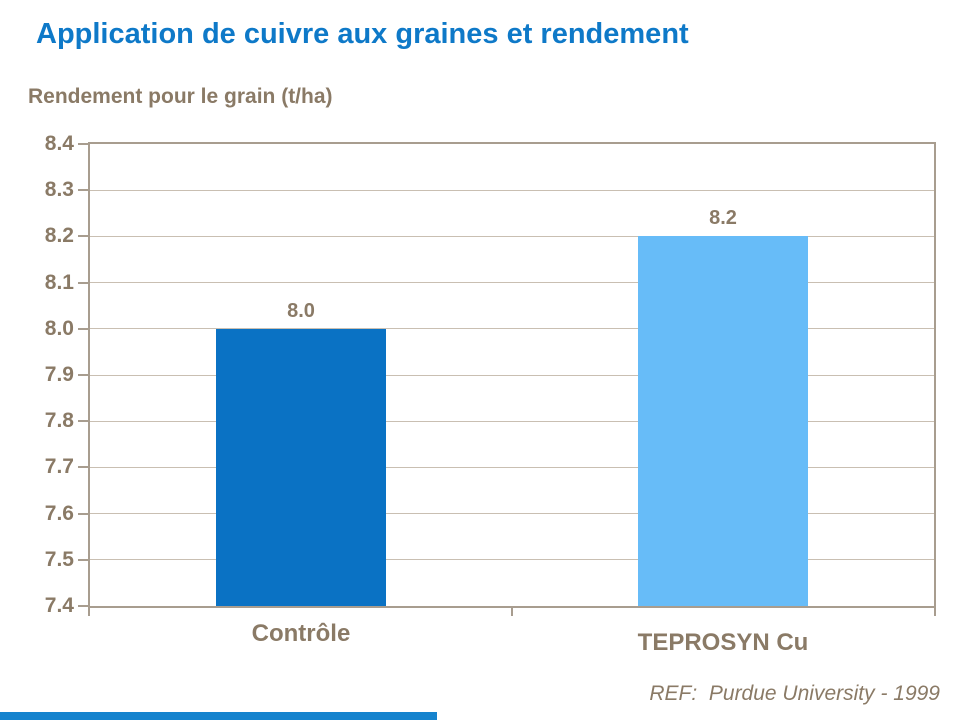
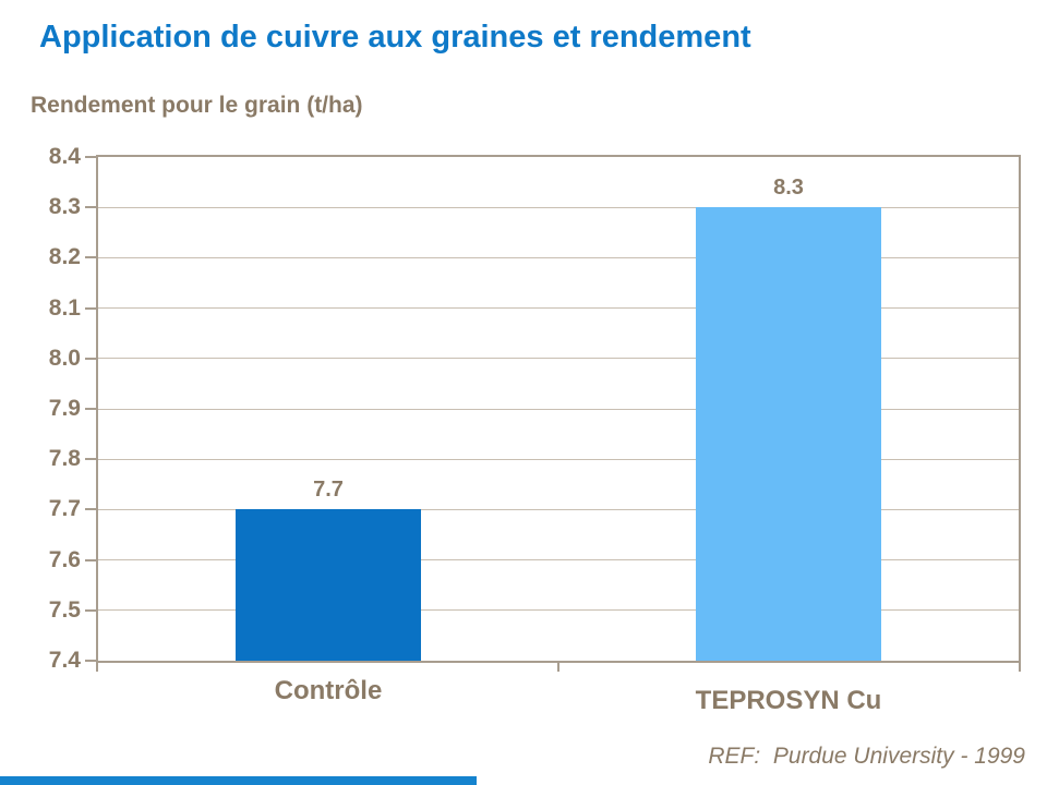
Contrôle: 8.0 -> 7.7
TEPROSYN Cu: 8.2 -> 8.3
